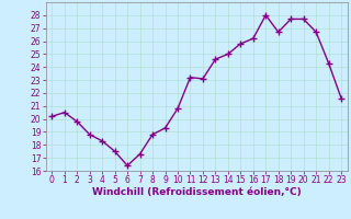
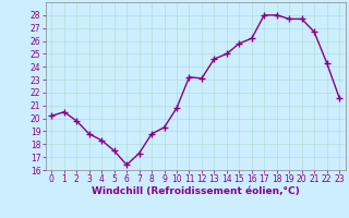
18: 26.7 -> 28.0
